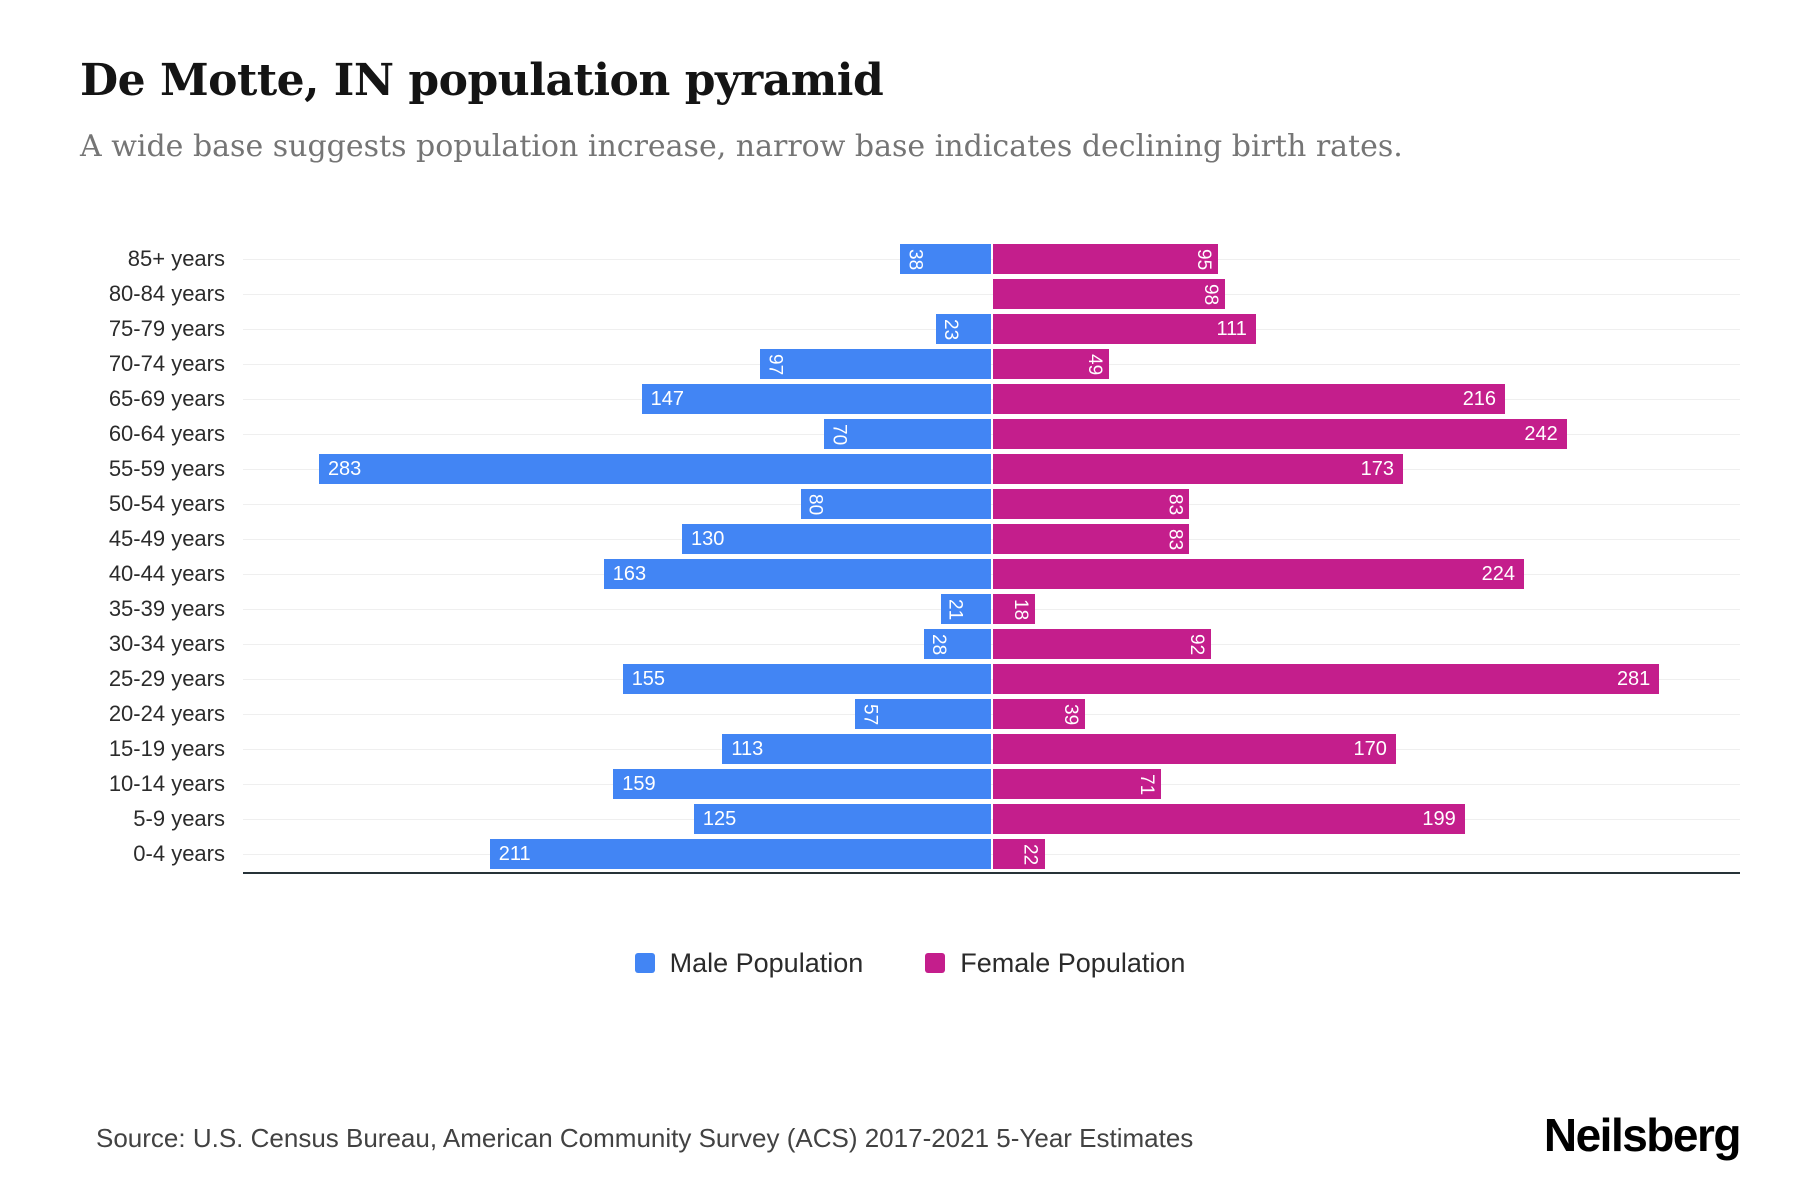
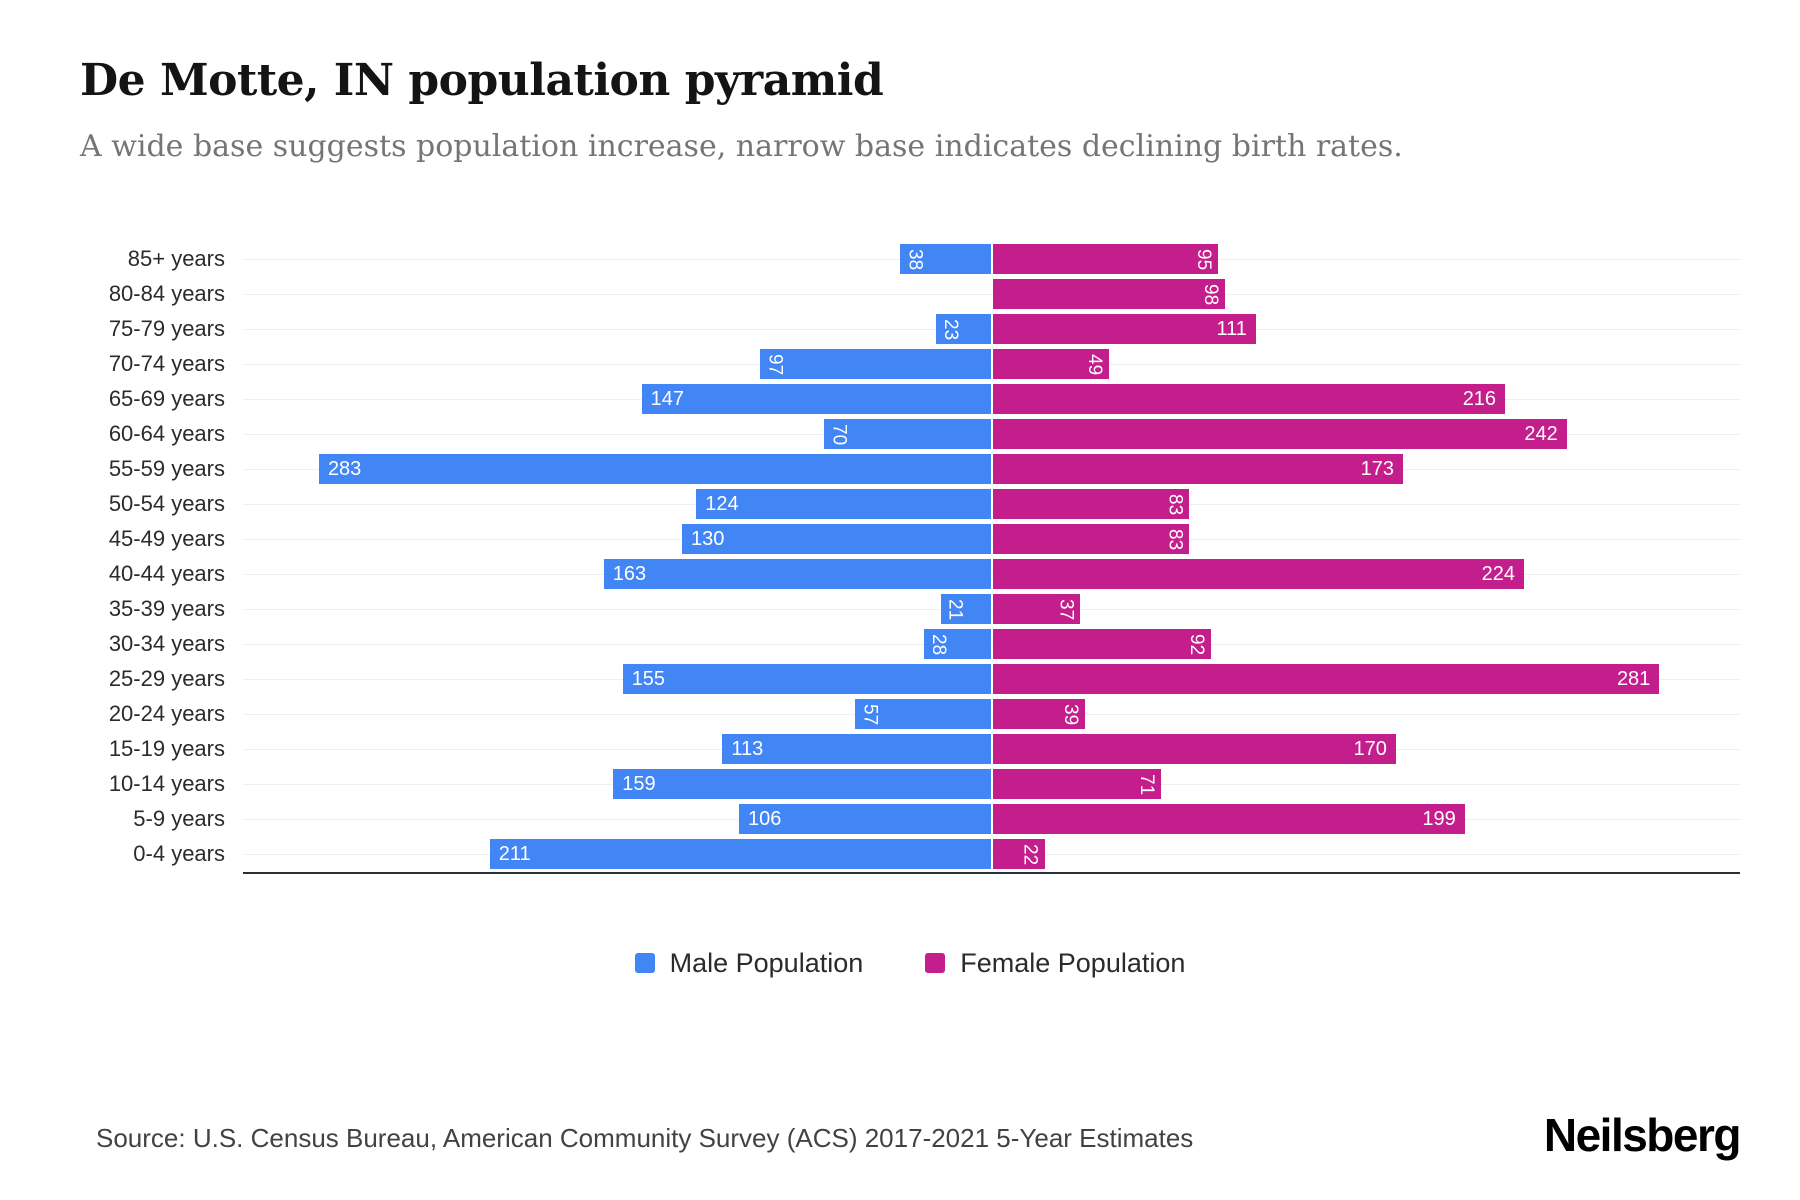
Male Population/50-54 years: 80 -> 124
Female Population/35-39 years: 18 -> 37
Male Population/5-9 years: 125 -> 106
